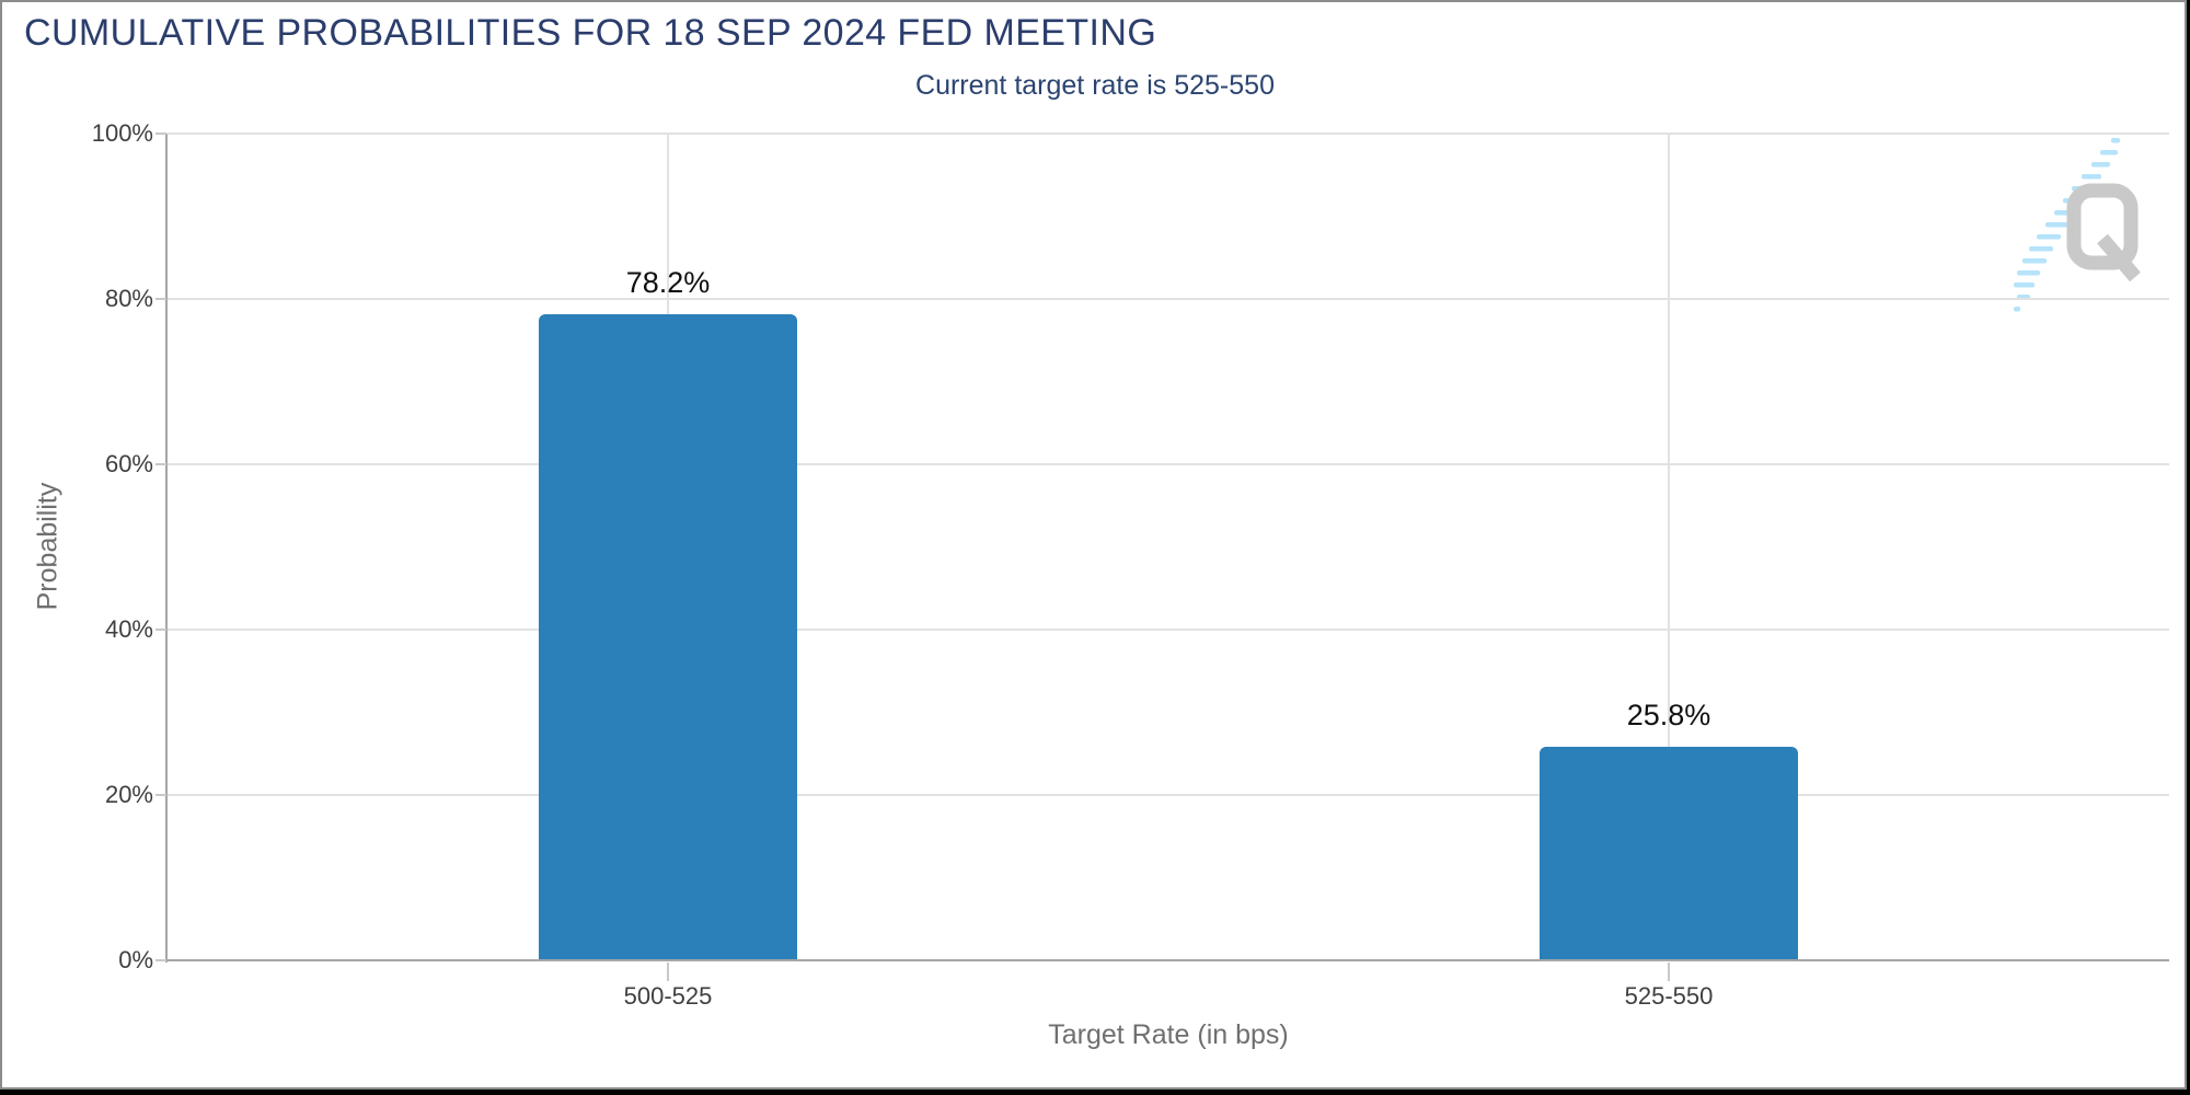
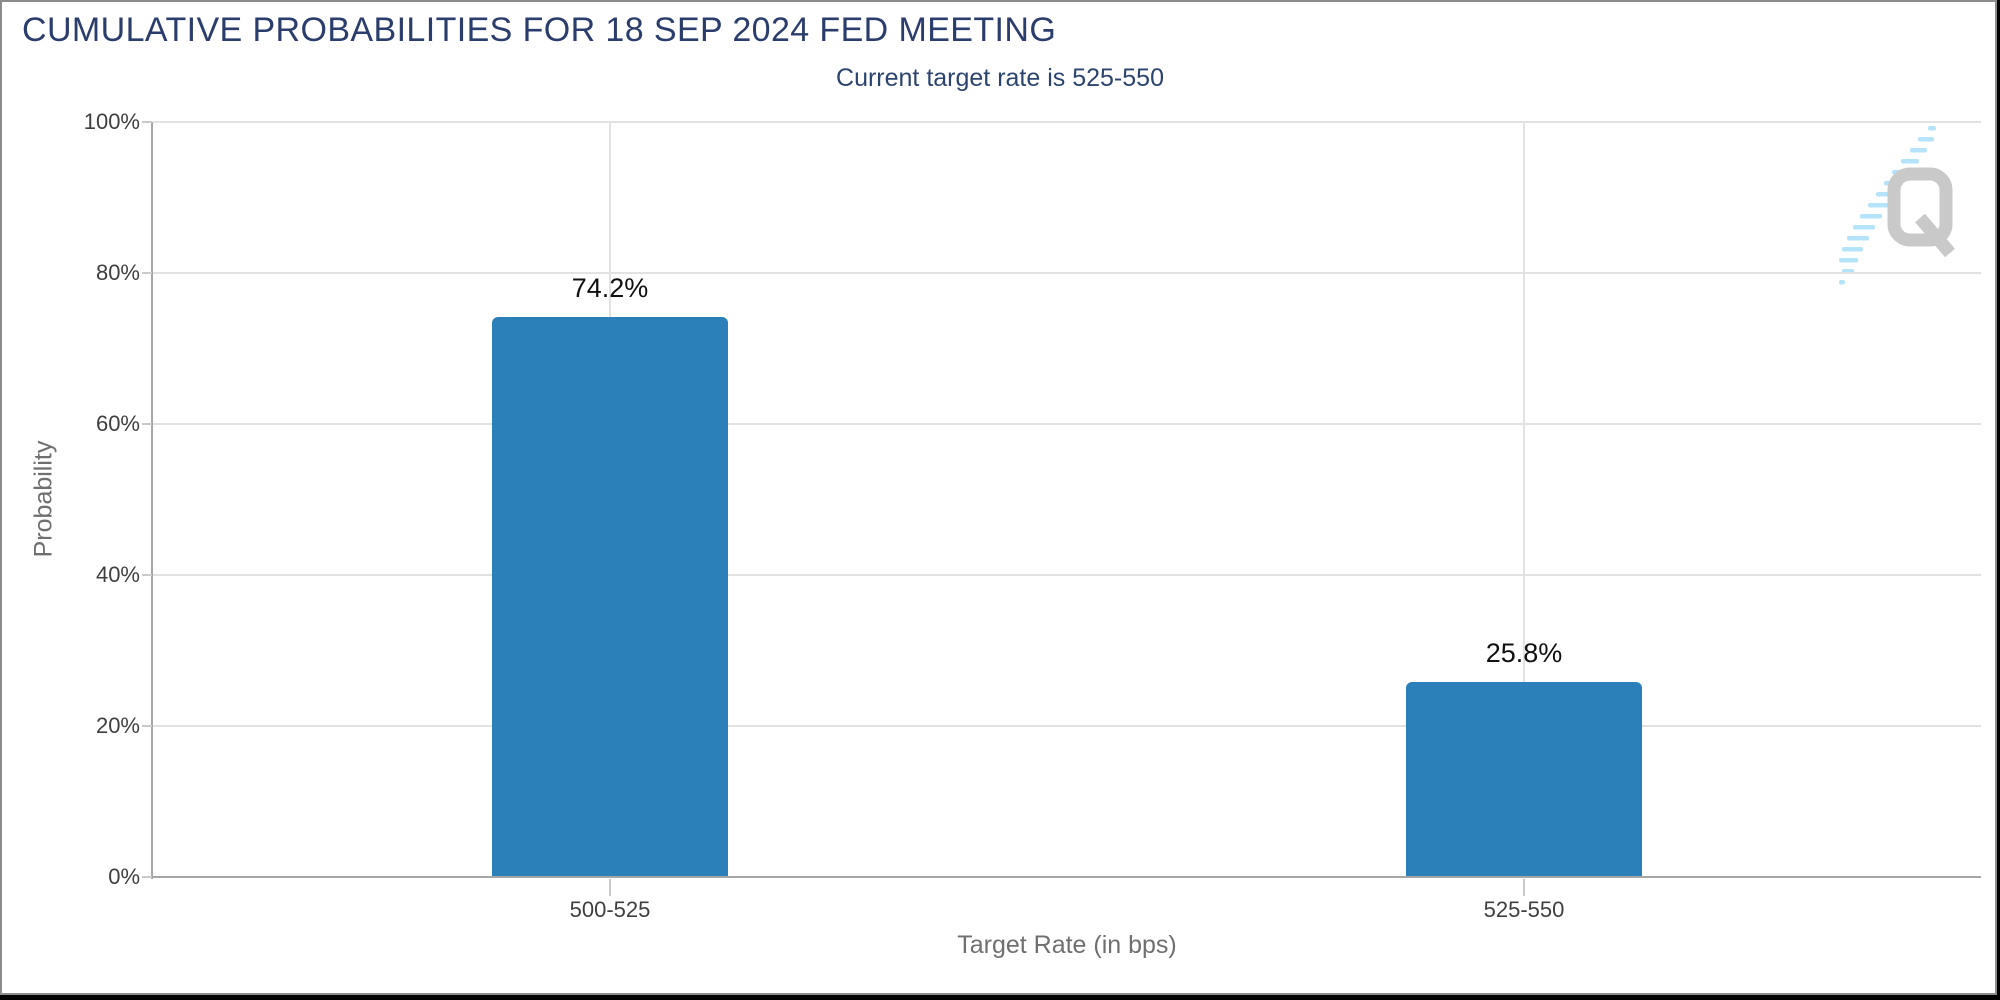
500-525: 78.2% -> 74.2%
